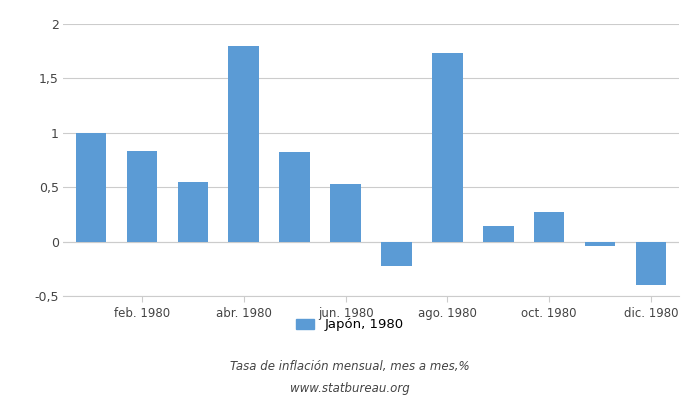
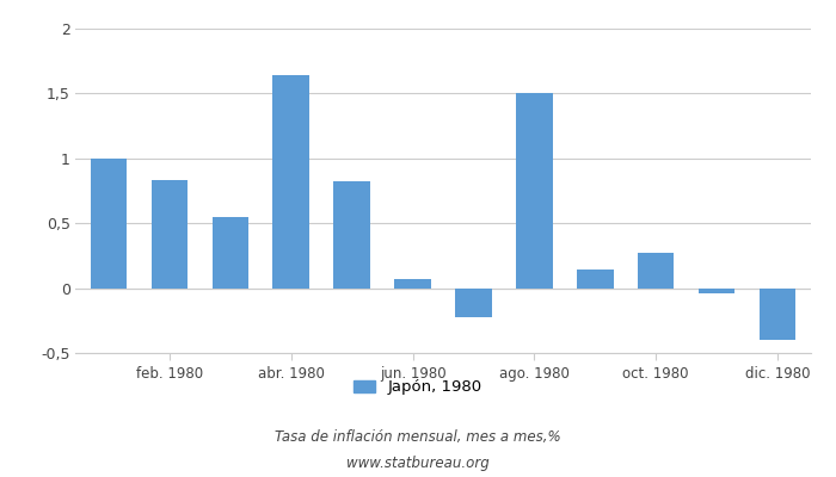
abr. 1980: 1,80 -> 1,64
jun. 1980: 0,53 -> 0,07
ago. 1980: 1,73 -> 1,50
